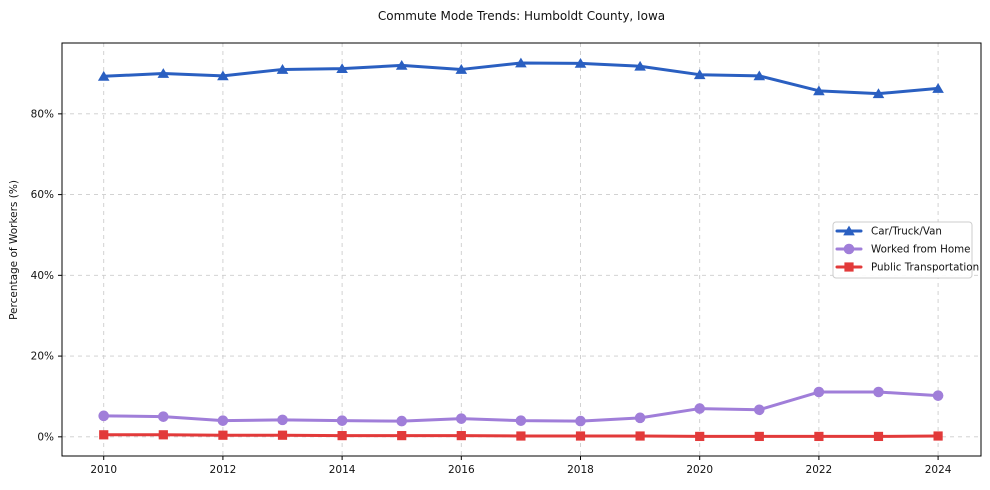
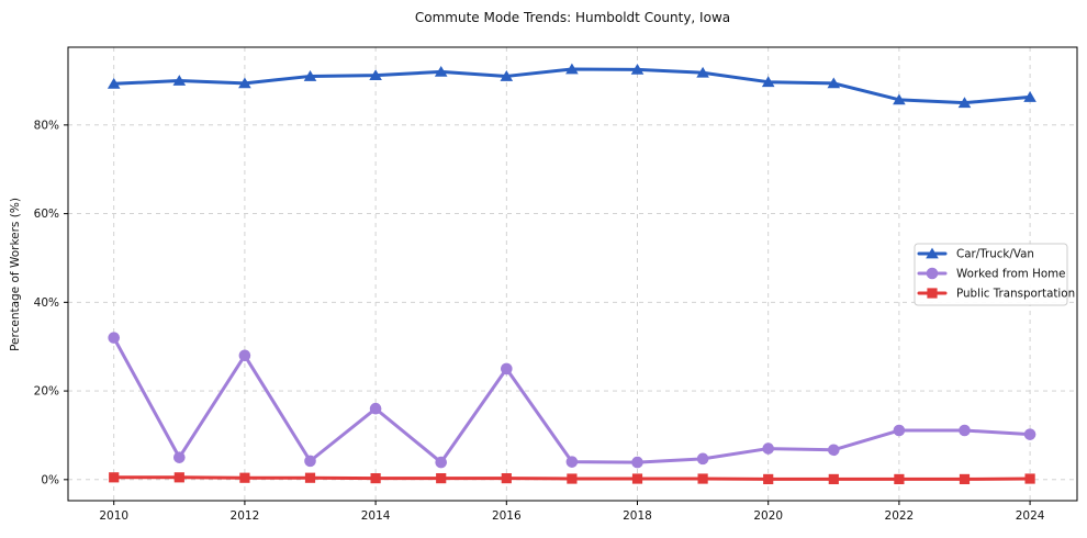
Worked from Home/2010: 5% -> 32%
Worked from Home/2012: 4% -> 28%
Worked from Home/2014: 4% -> 16%
Worked from Home/2016: 4% -> 25%
